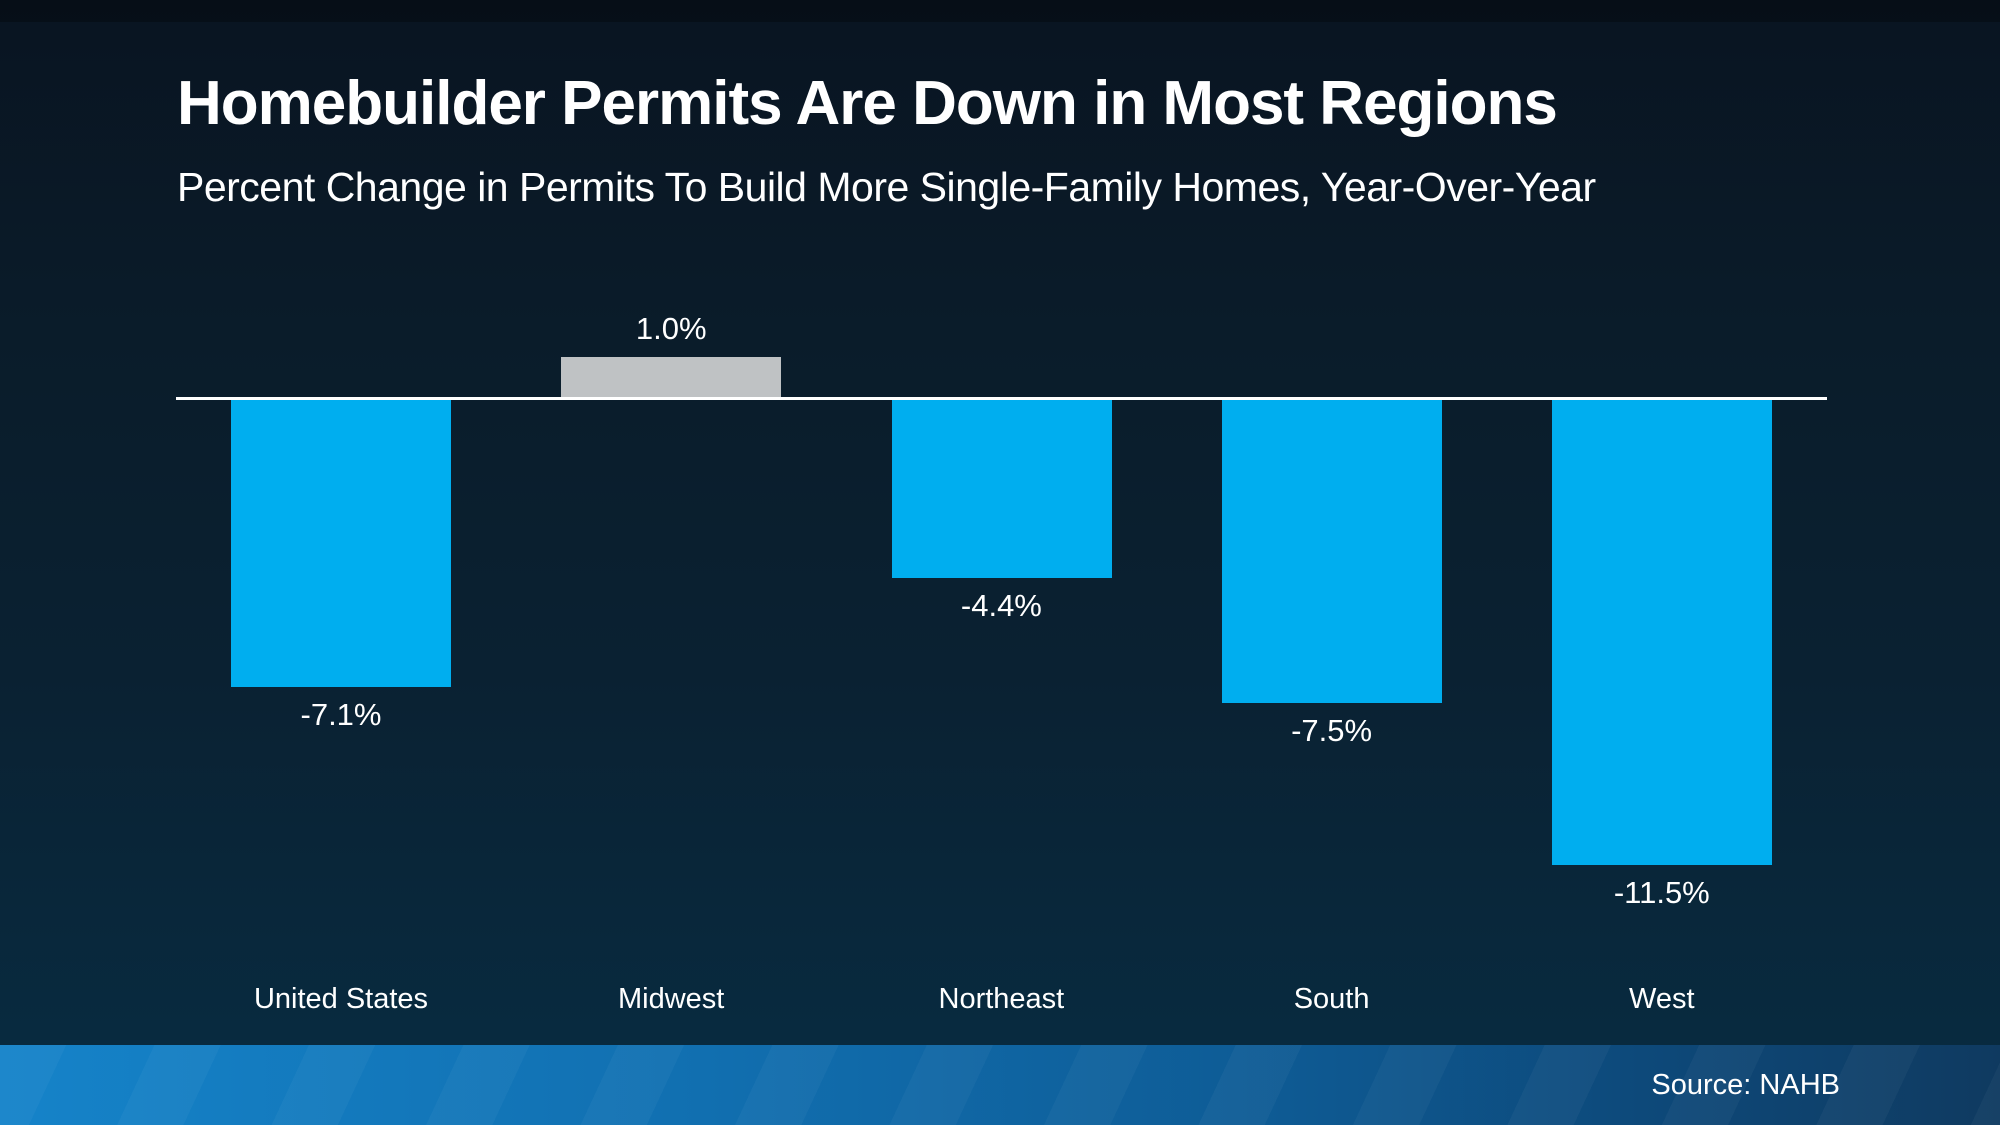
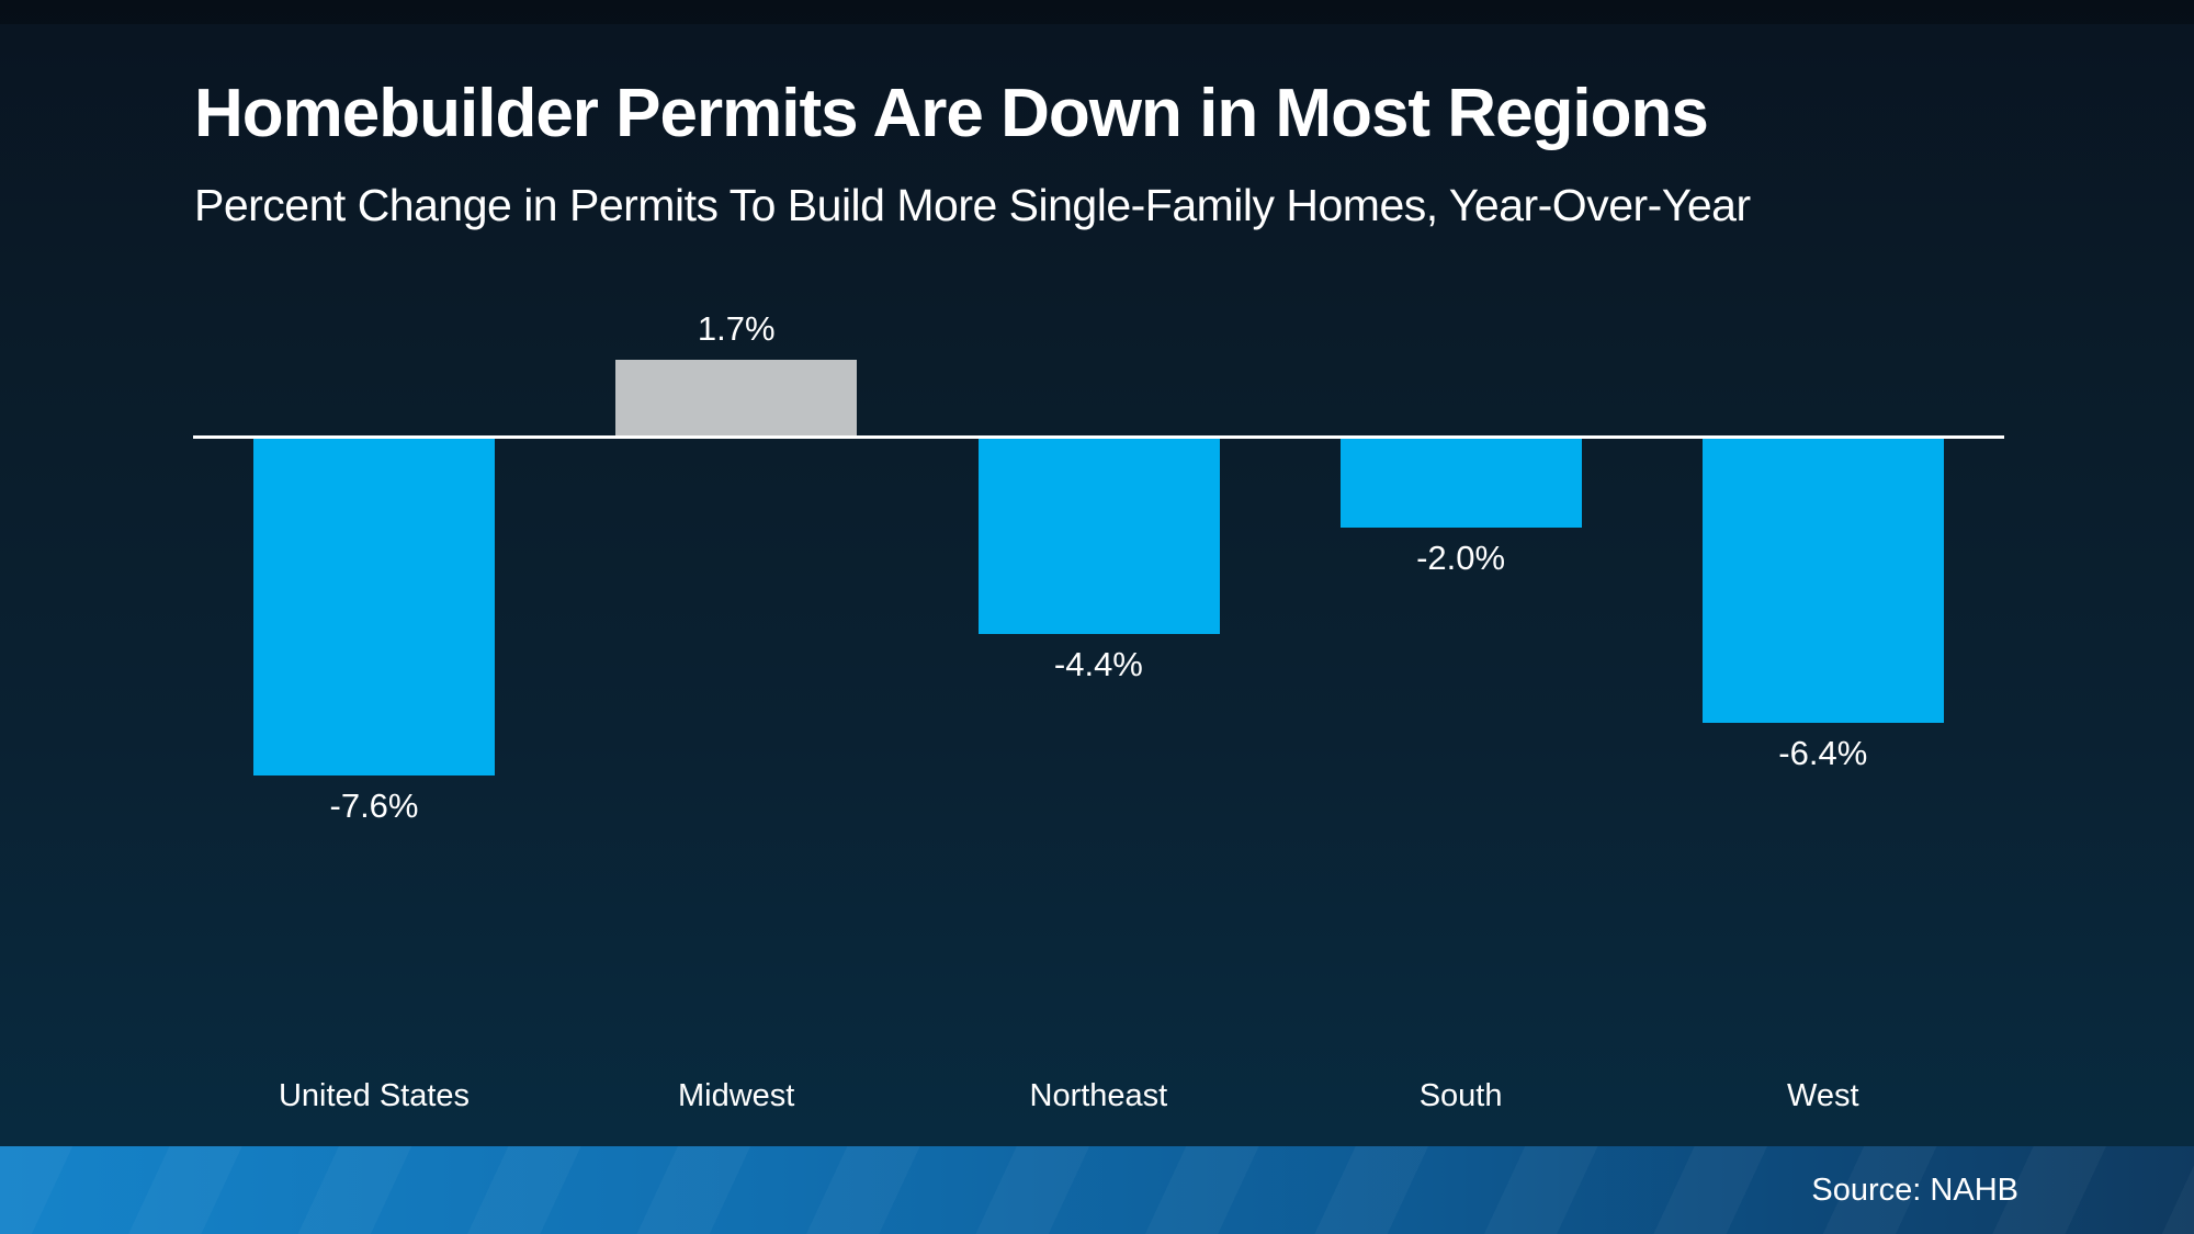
United States: -7.1% -> -7.6%
Midwest: 1.0% -> 1.7%
South: -7.5% -> -2.0%
West: -11.5% -> -6.4%
